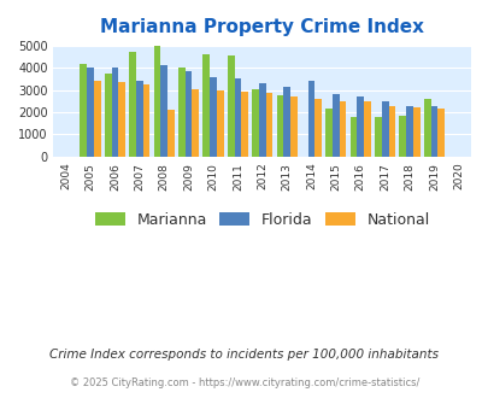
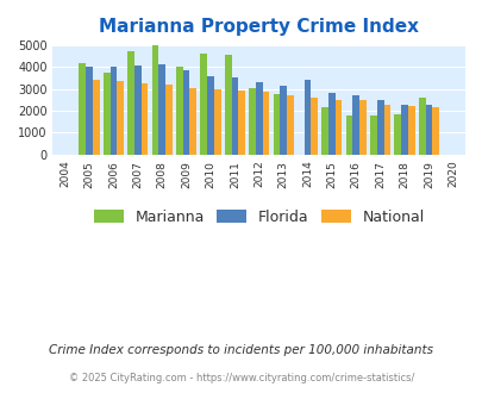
Florida/2007: 3400 -> 4100
National/2008: 2100 -> 3200
